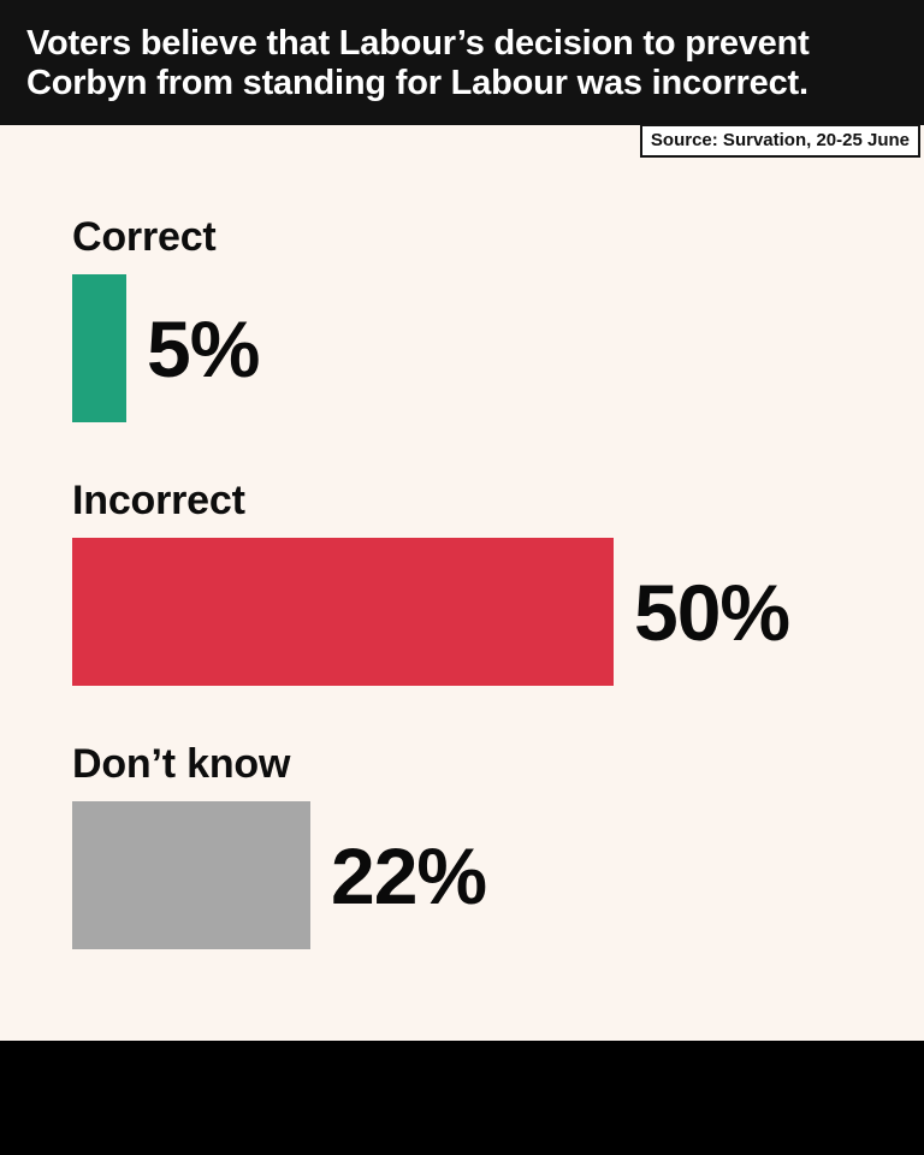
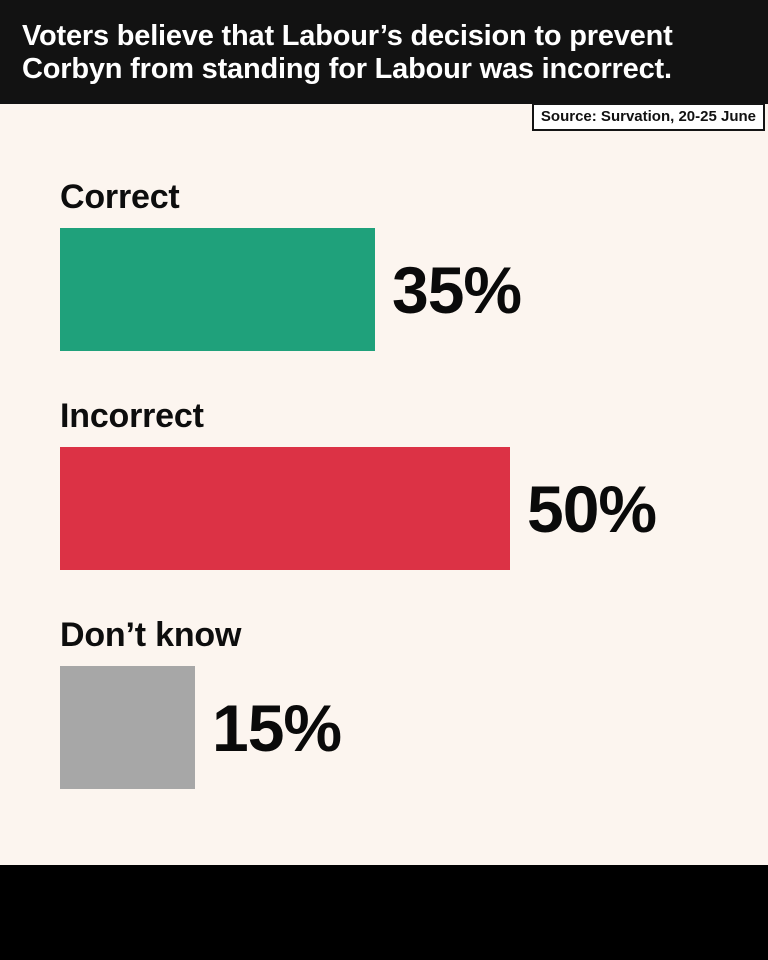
Correct: 5% -> 35%
Don’t know: 22% -> 15%
